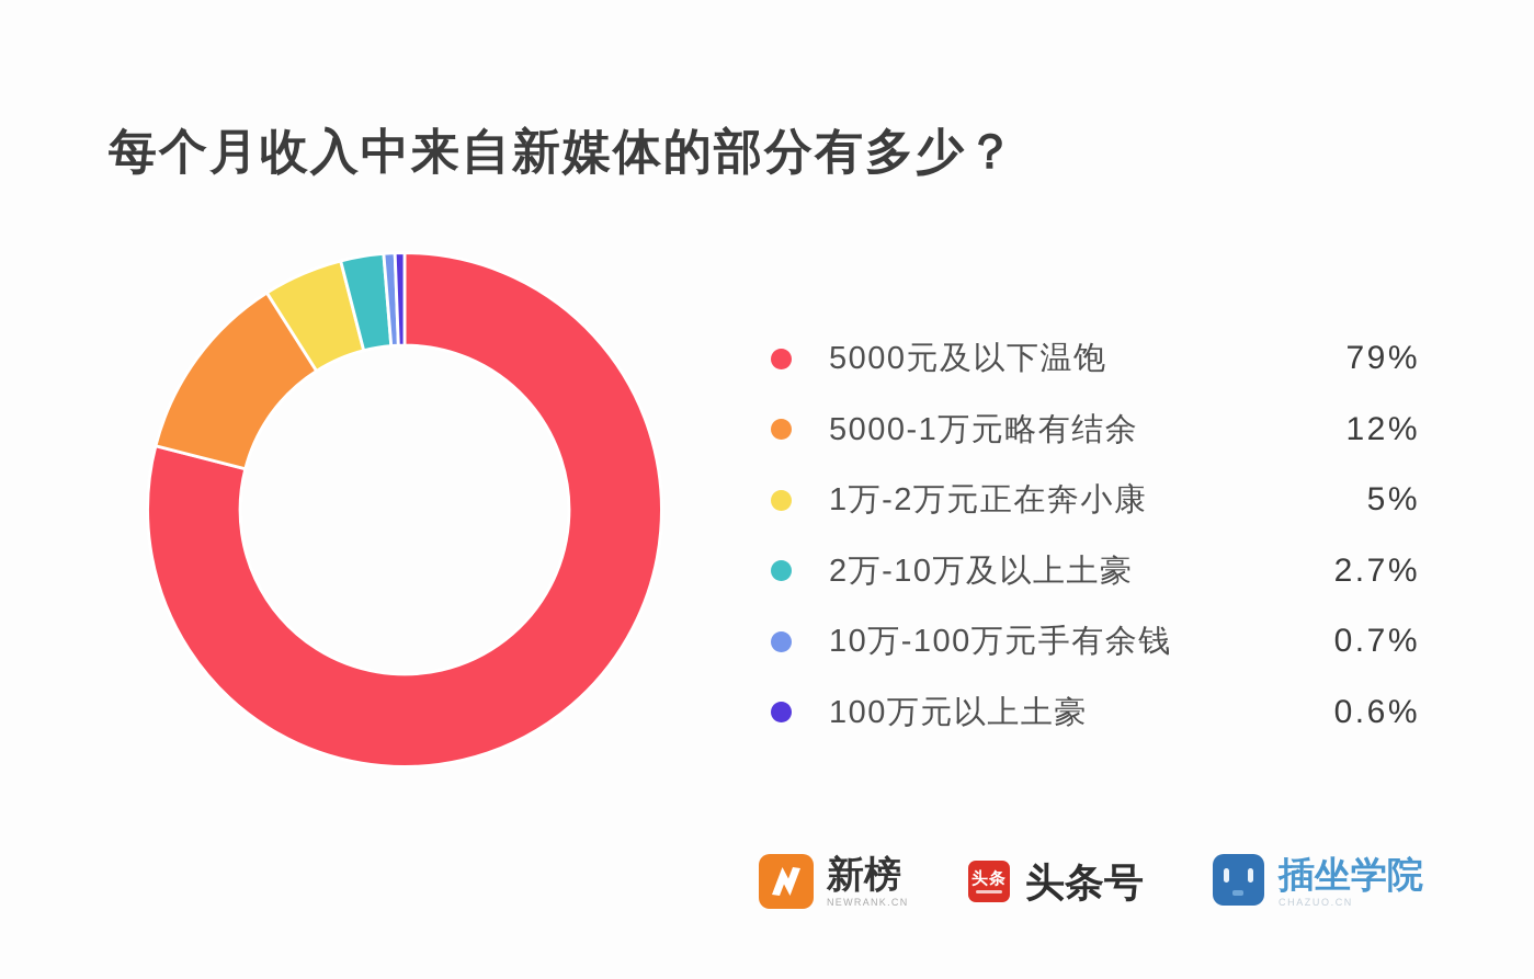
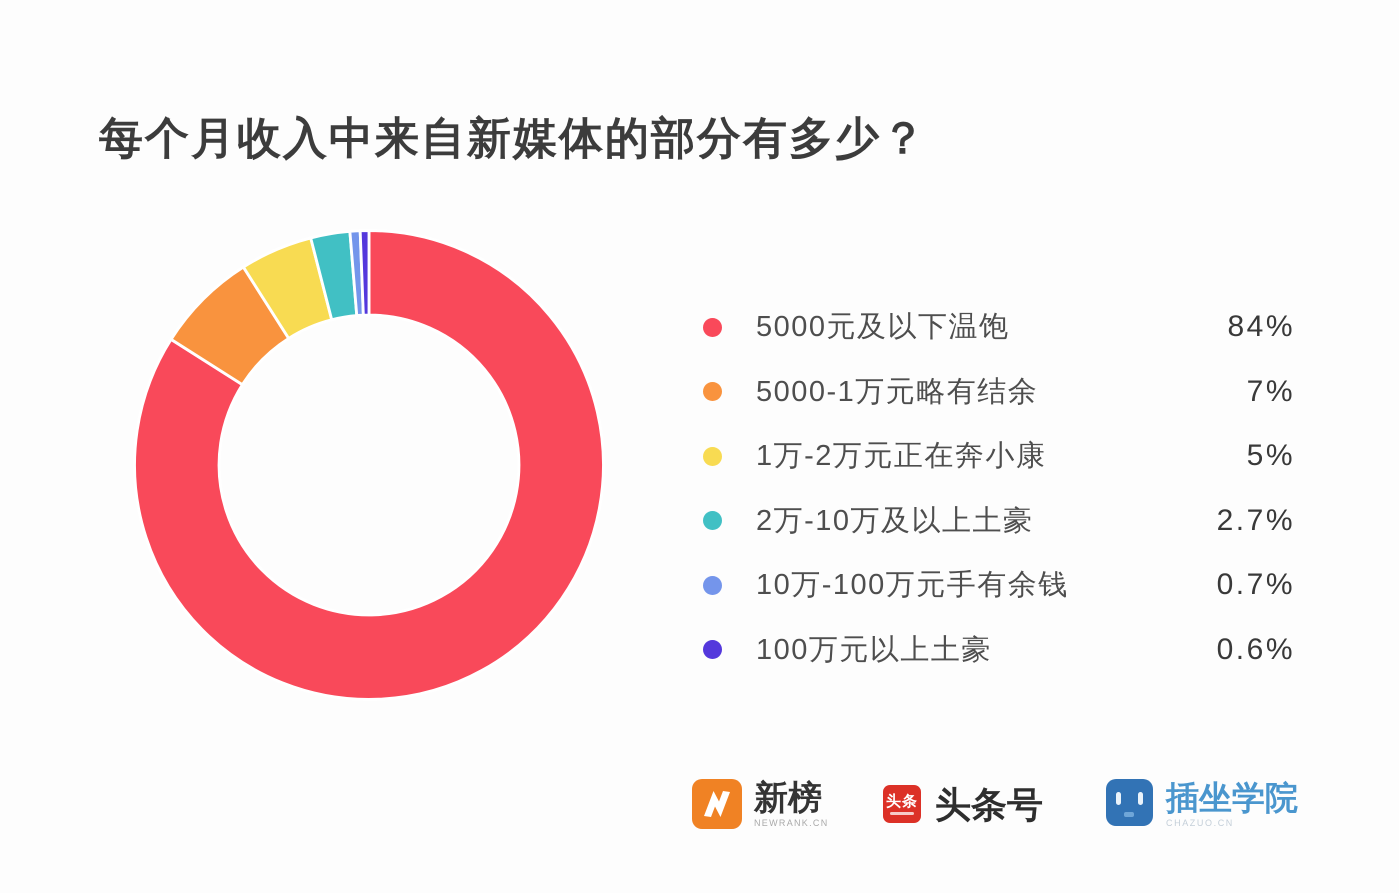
5000元及以下温饱: 79% -> 84%
5000-1万元略有结余: 12% -> 7%
